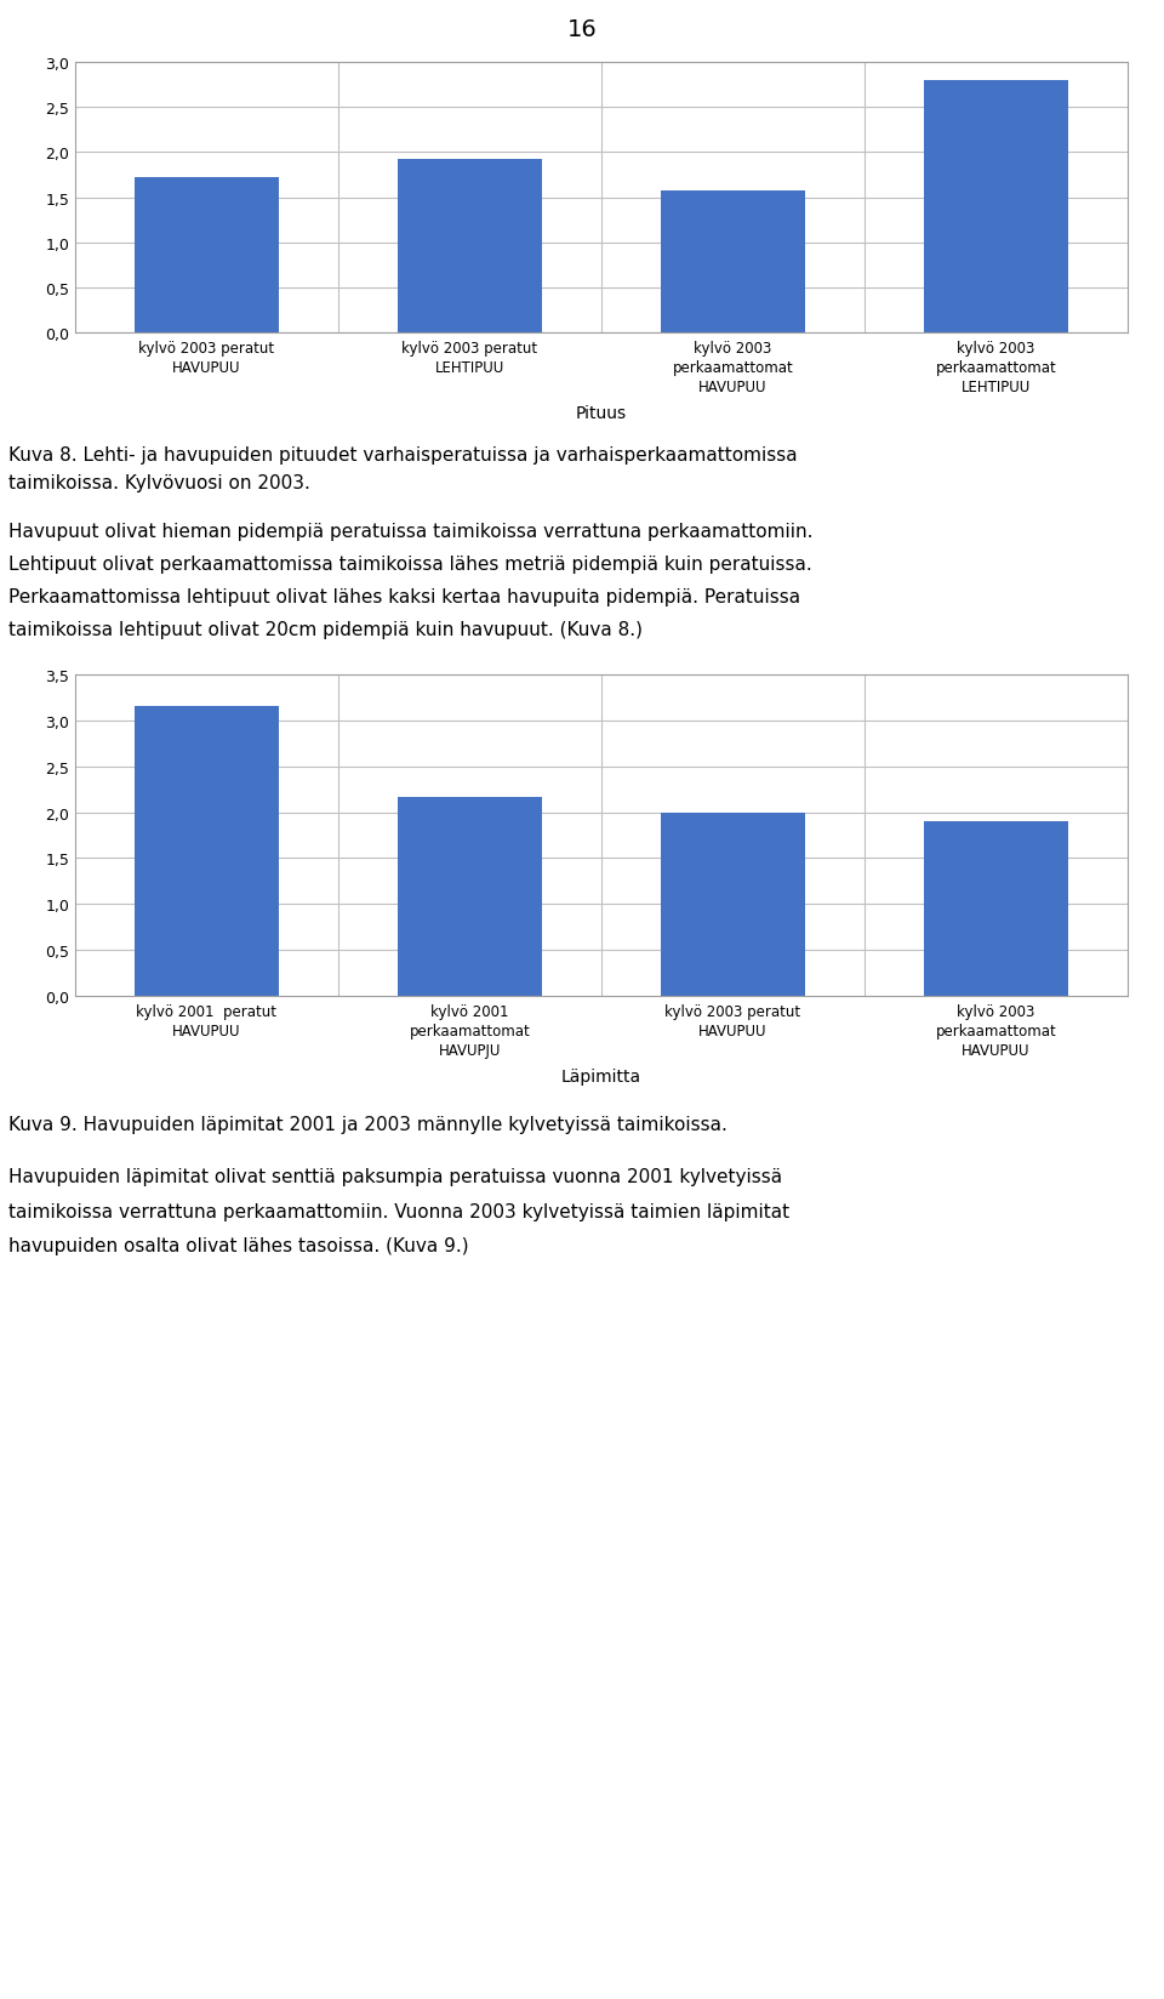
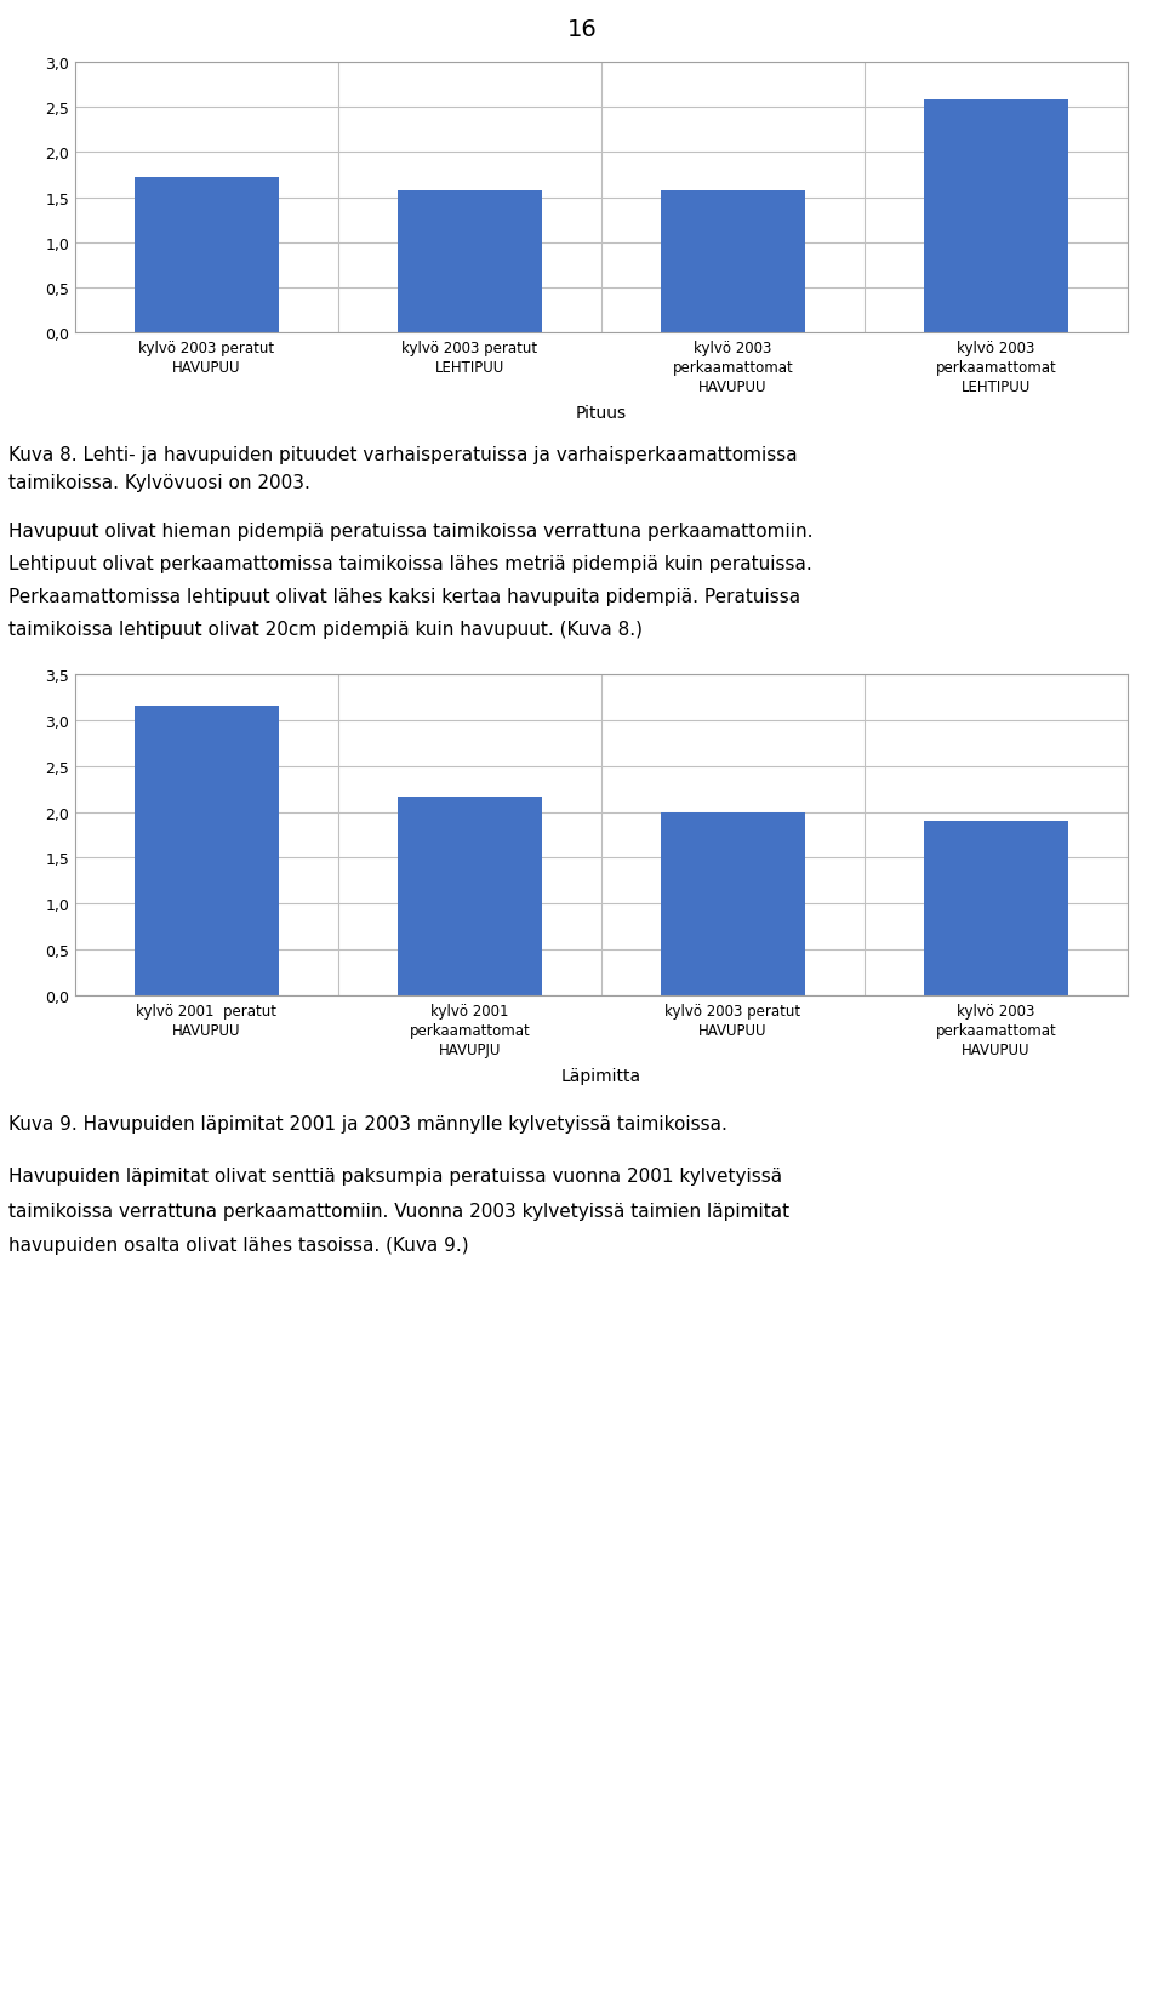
kylvö 2003 peratut LEHTIPUU: 1,92 -> 1,58
kylvö 2003 perkaamattomat LEHTIPUU: 2,80 -> 2,58
